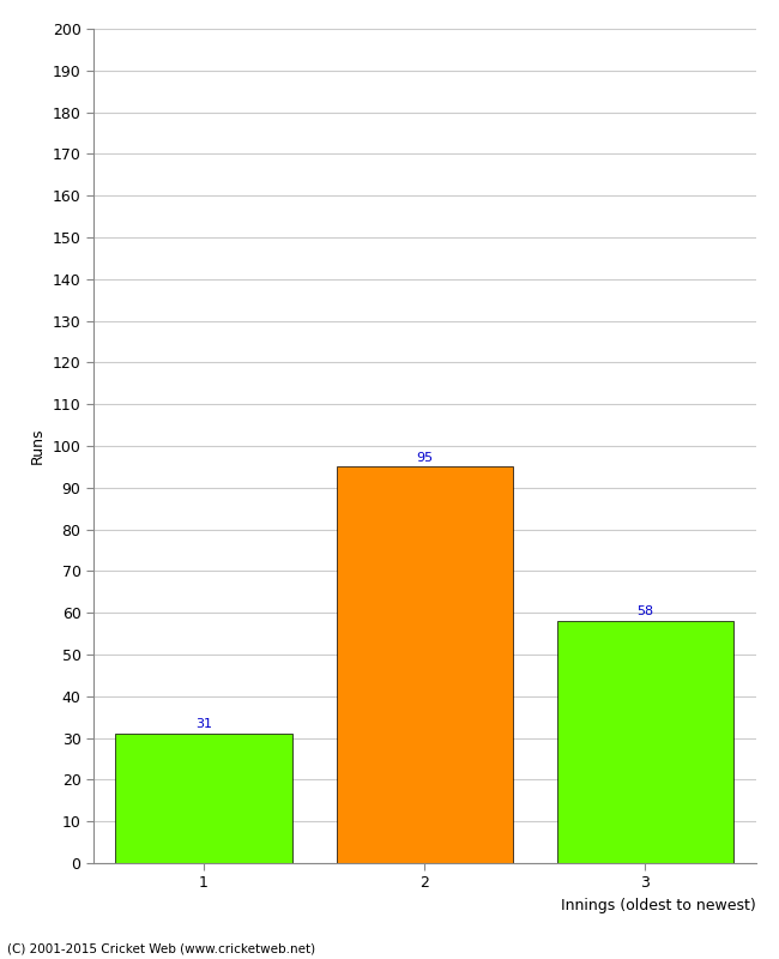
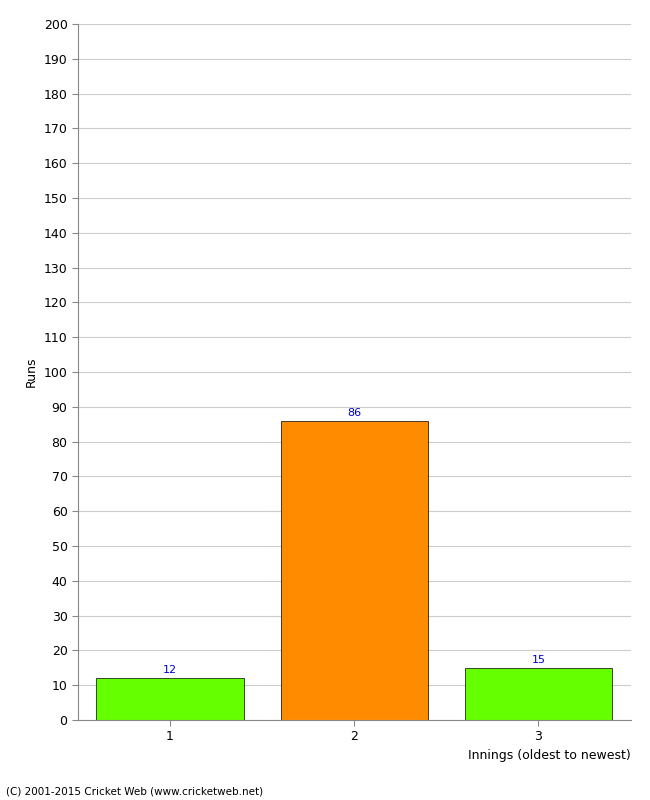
1: 31 -> 12
2: 95 -> 86
3: 58 -> 15
